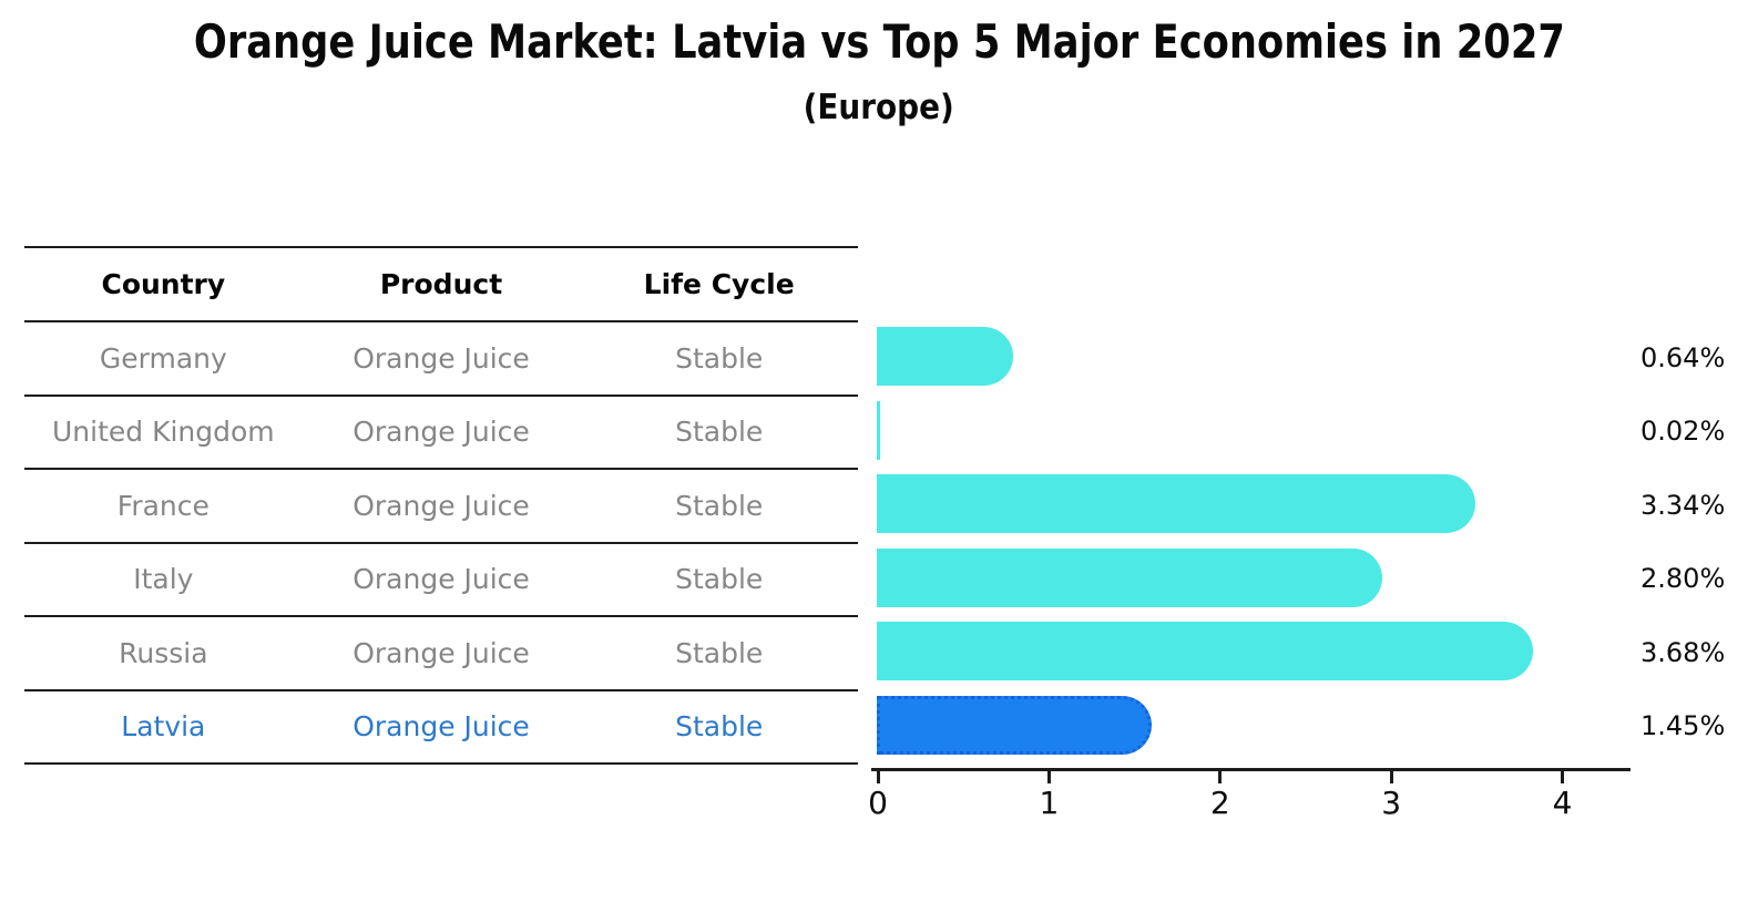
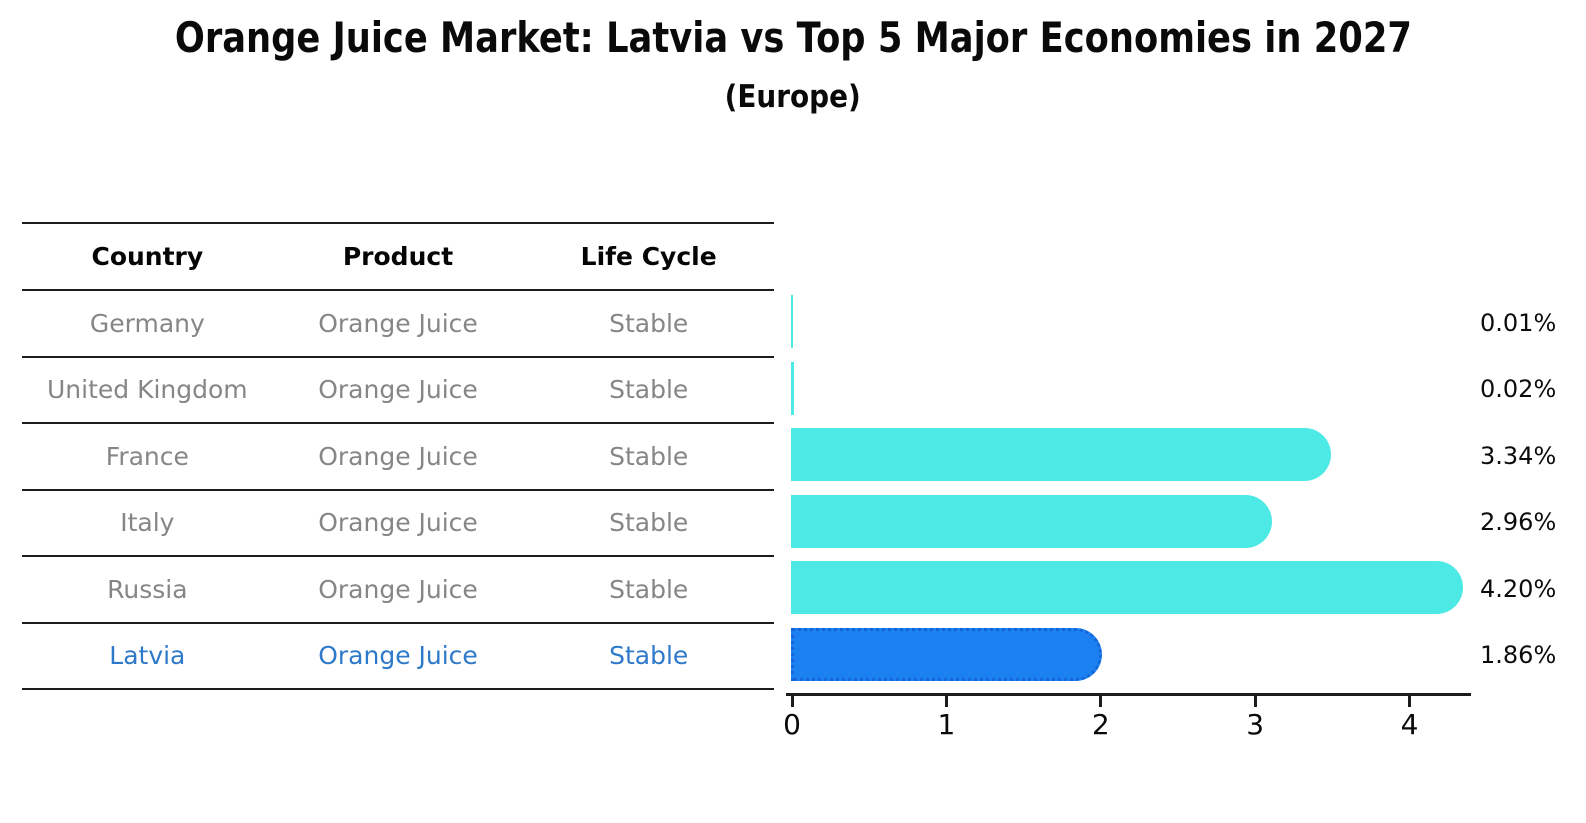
Germany: 0.64% -> 0.01%
Italy: 2.80% -> 2.96%
Russia: 3.68% -> 4.20%
Latvia: 1.45% -> 1.86%
